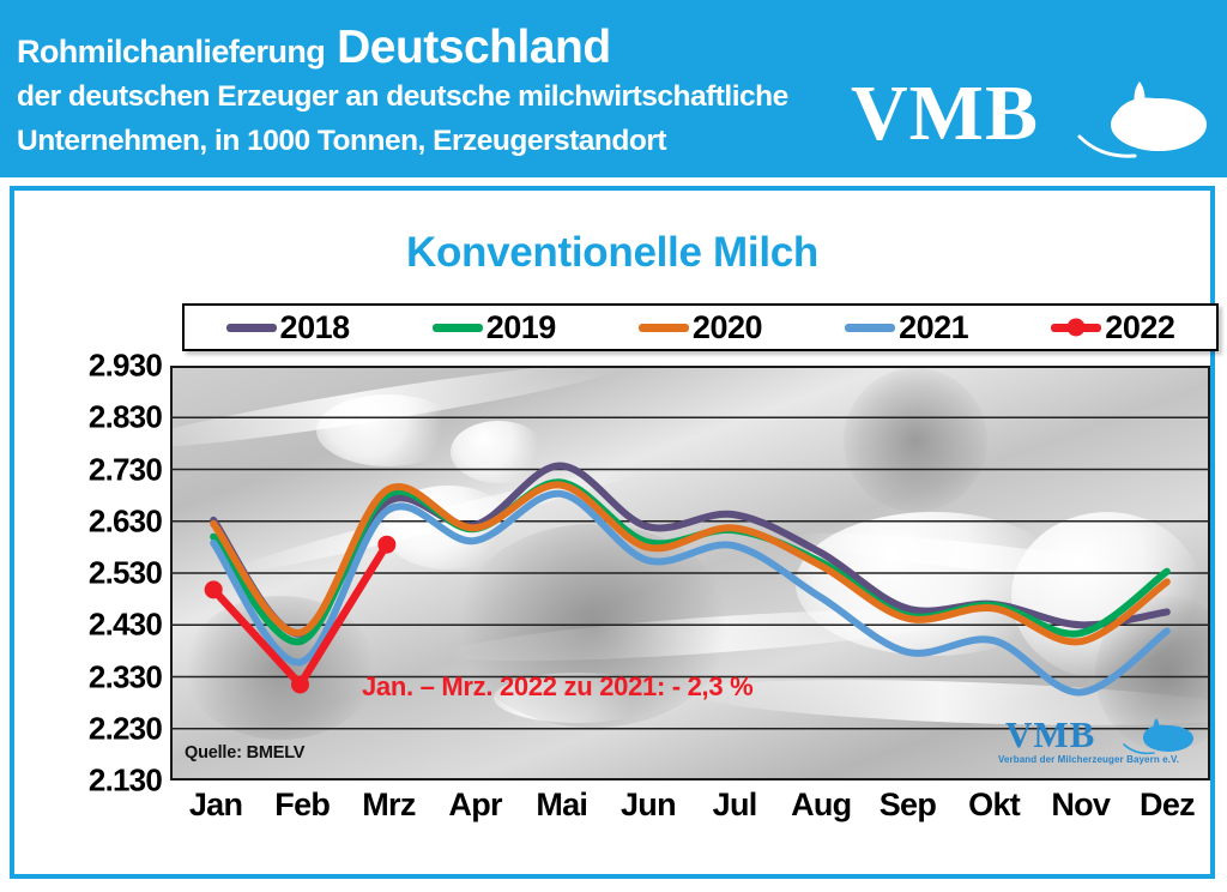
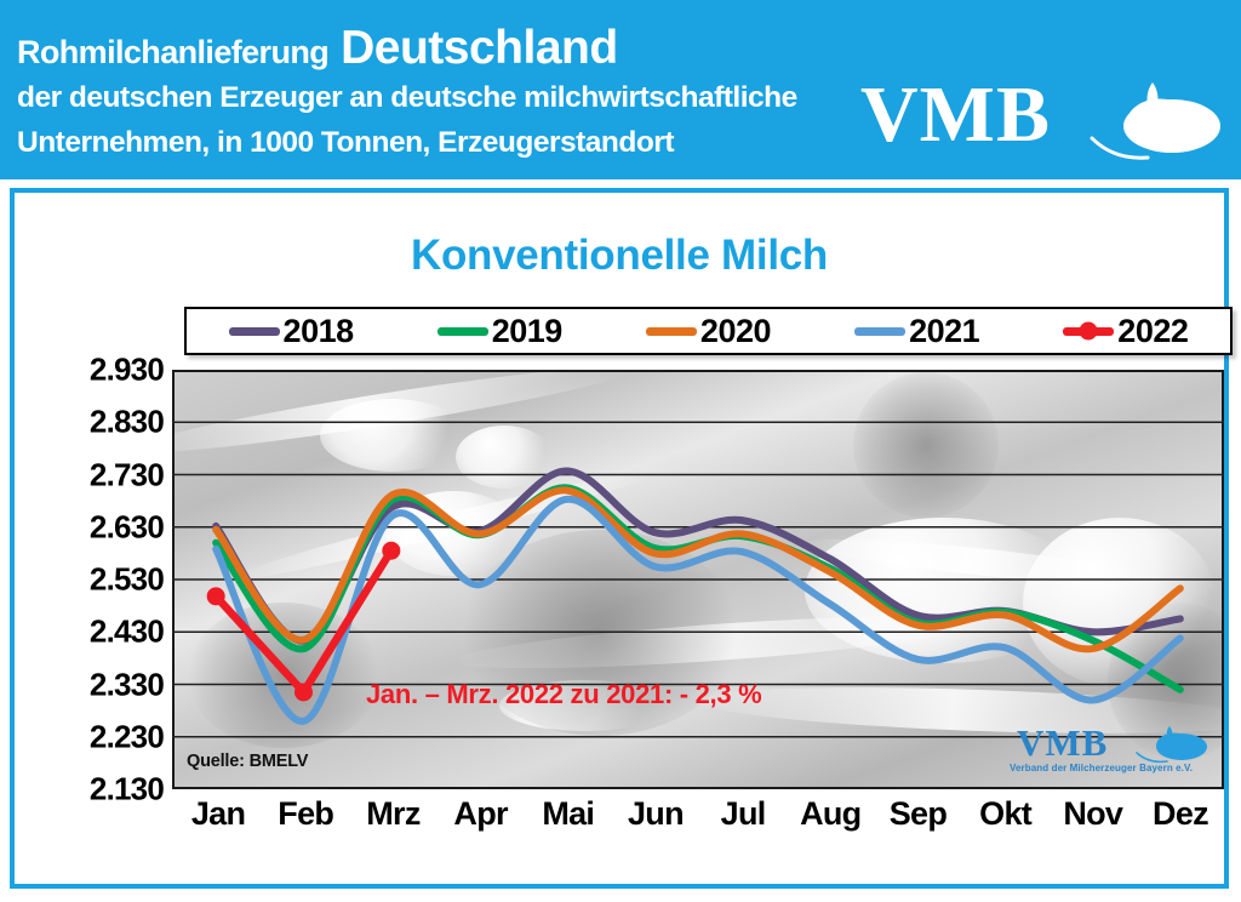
2021/Feb: 2360 -> 2260
2021/Apr: 2590 -> 2520
2019/Dez: 2530 -> 2320
